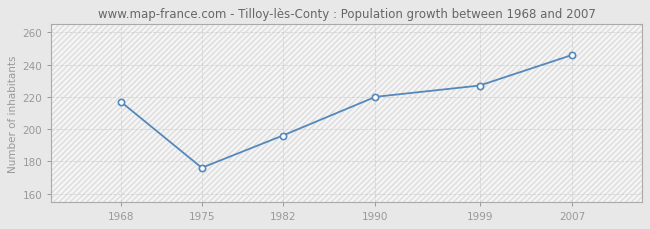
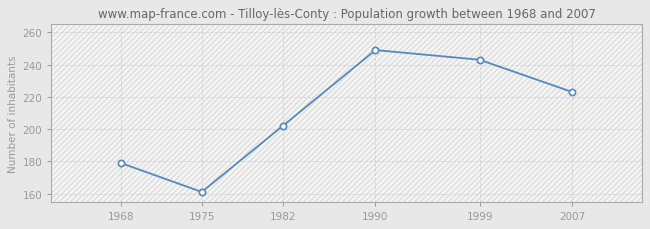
1968: 217 -> 179
1975: 176 -> 161
1982: 196 -> 202
1990: 220 -> 249
1999: 227 -> 243
2007: 246 -> 223
